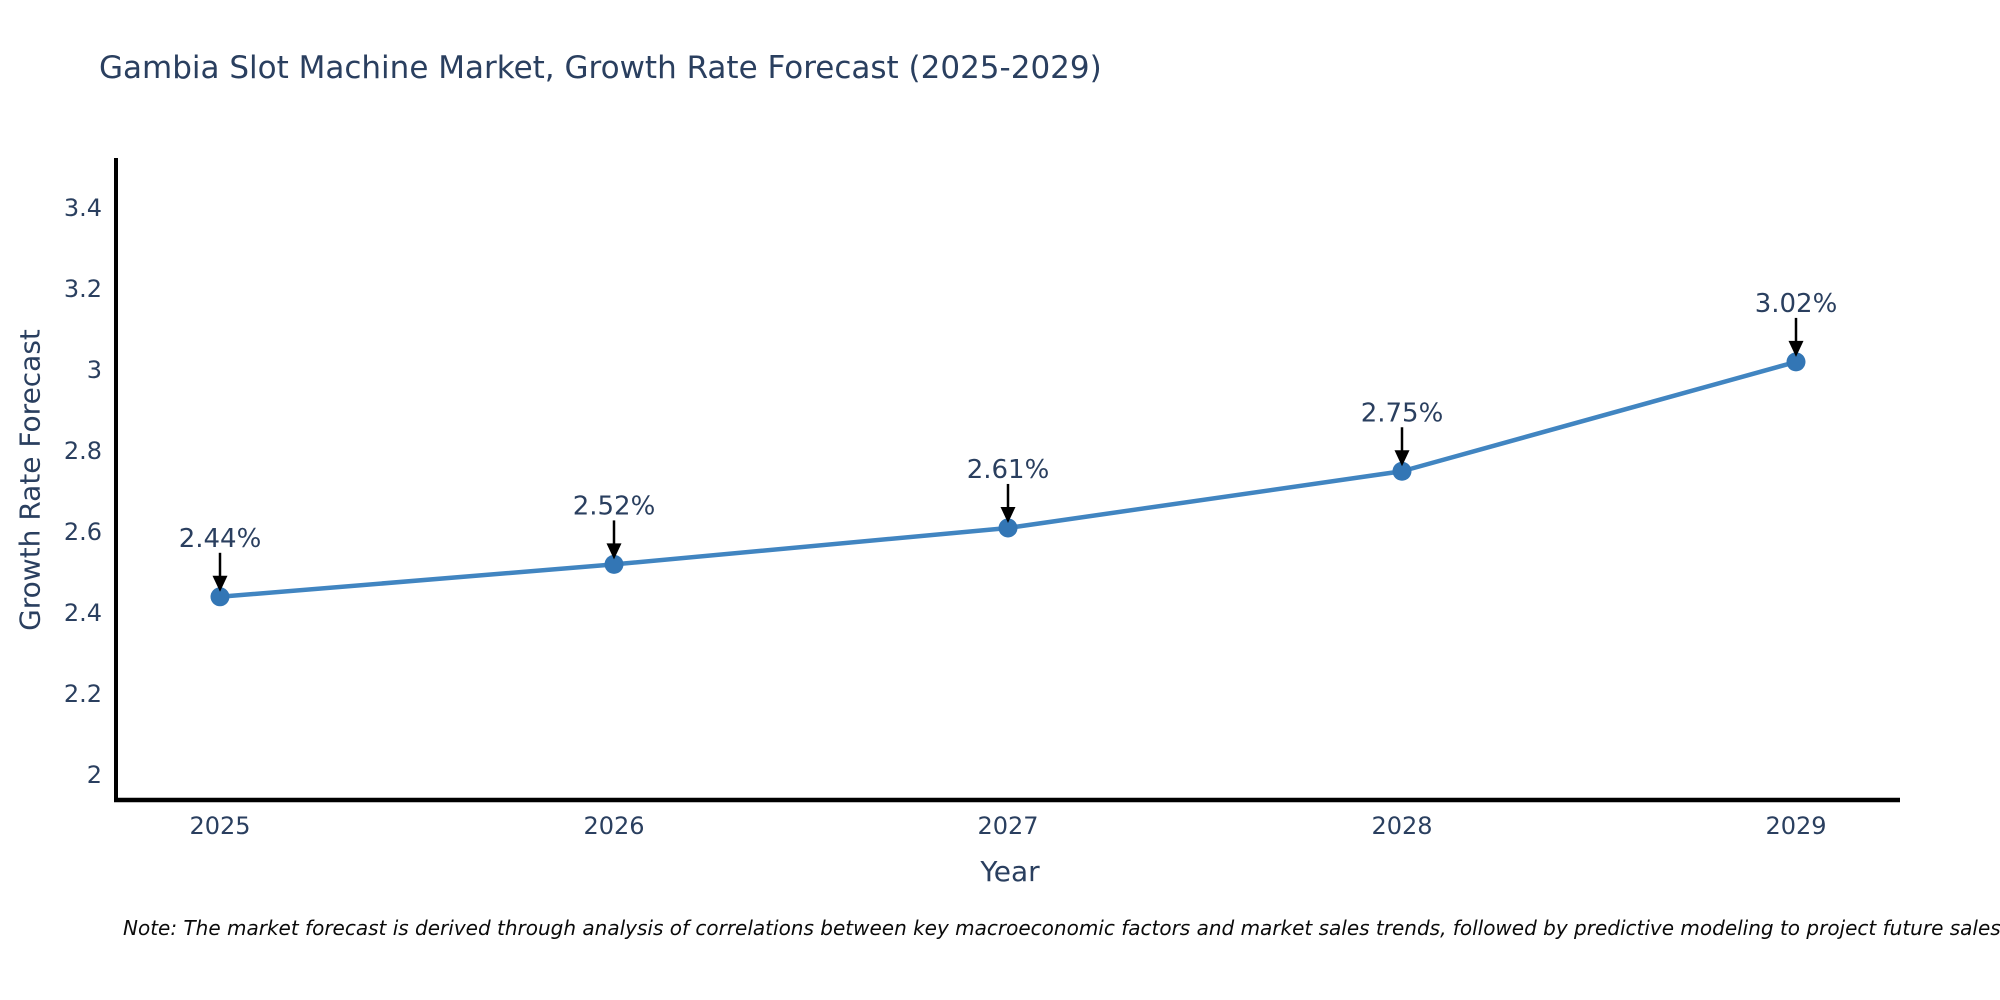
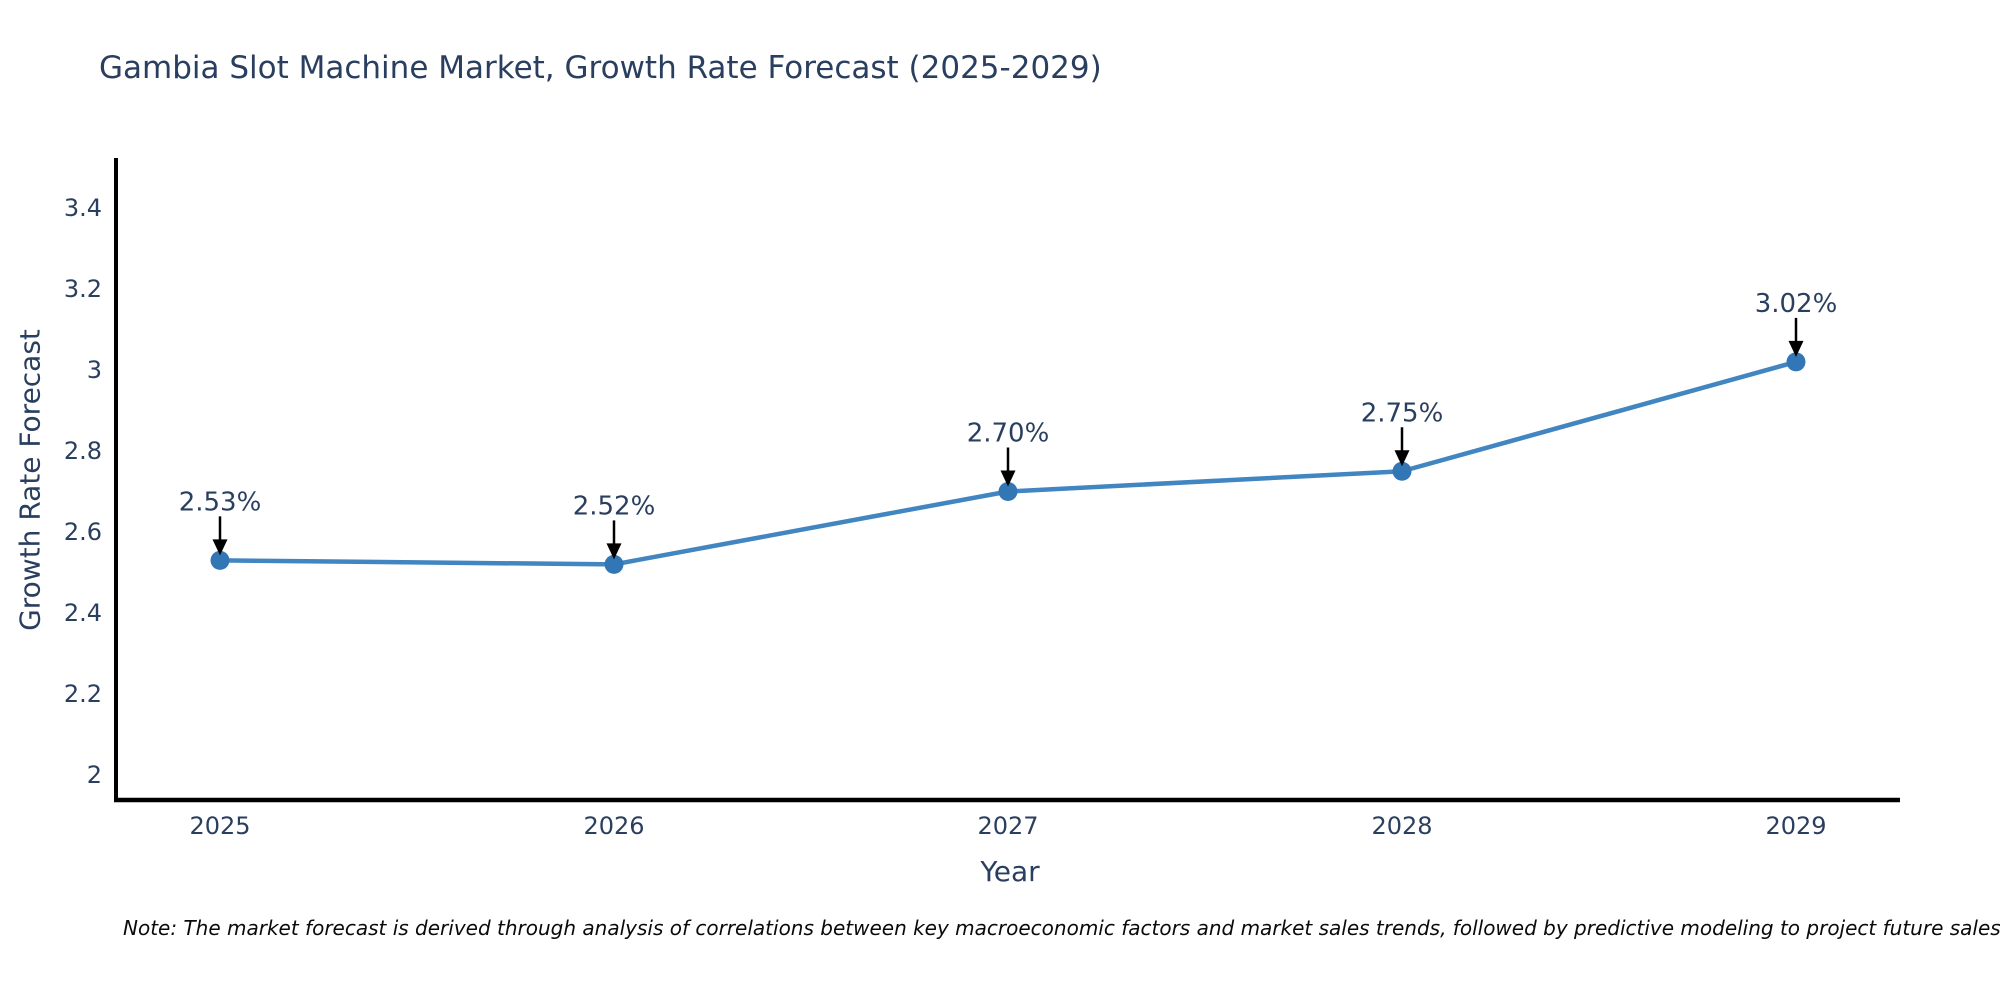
2025: 2.44% -> 2.53%
2027: 2.61% -> 2.70%
